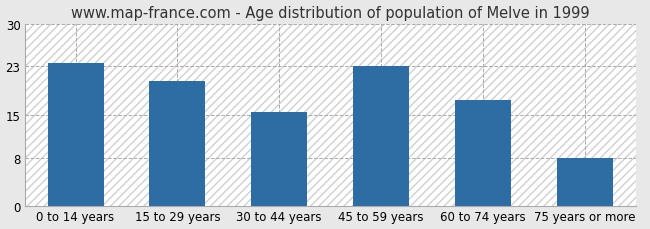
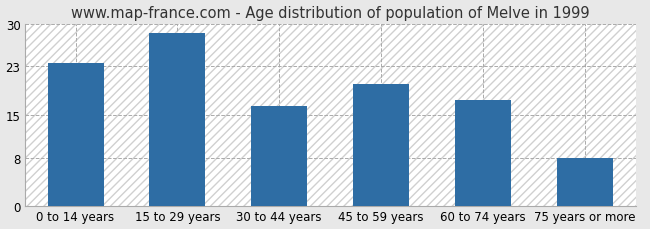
15 to 29 years: 20.6 -> 28.5
30 to 44 years: 15.4 -> 16.5
45 to 59 years: 23.0 -> 20.0
